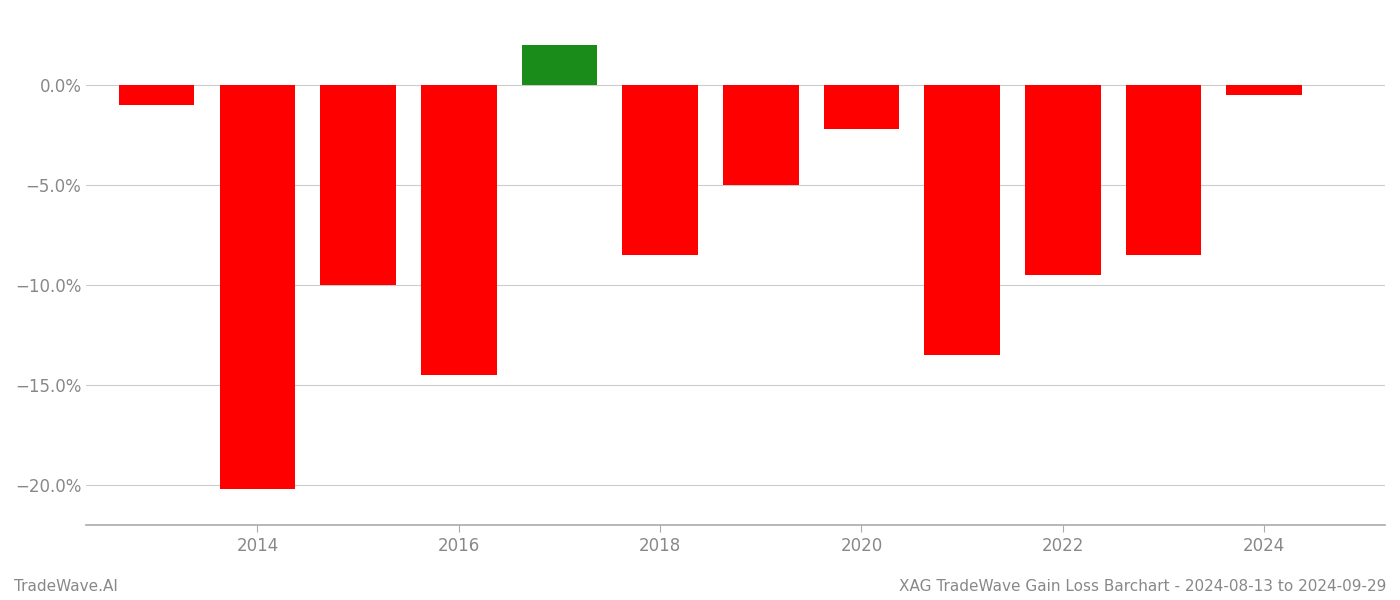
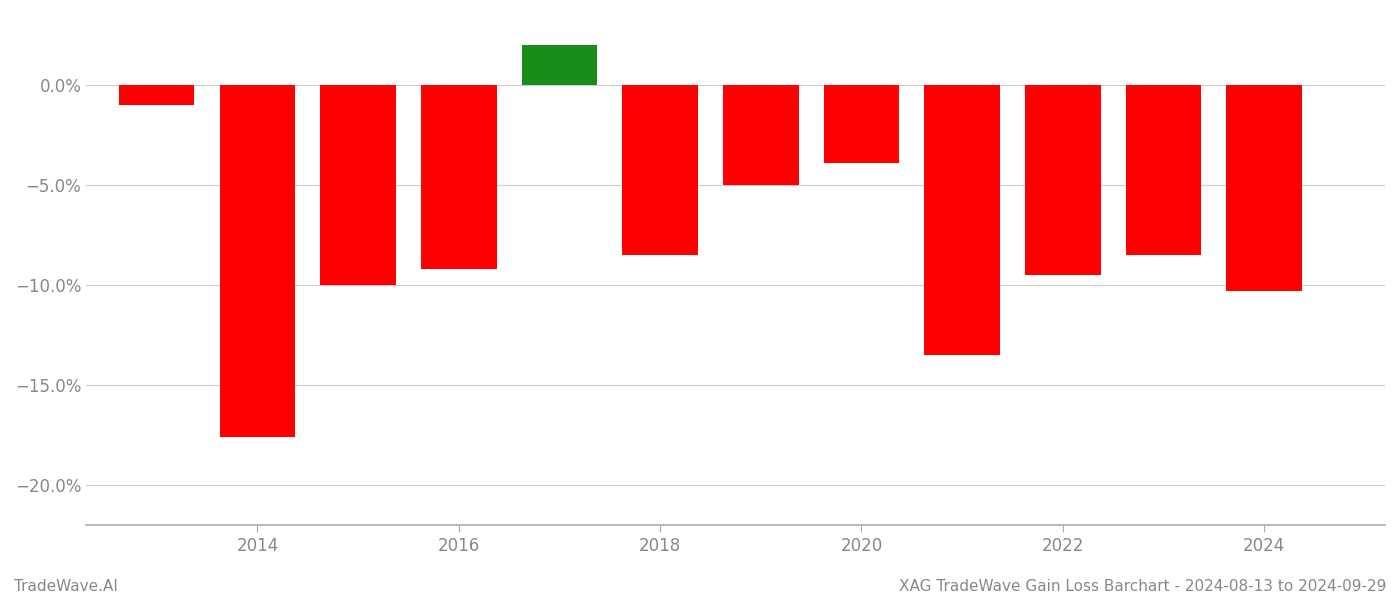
2014: -20.2% -> -17.6%
2016: -14.5% -> -9.2%
2020: -2.2% -> -3.9%
2024: -0.5% -> -10.3%
